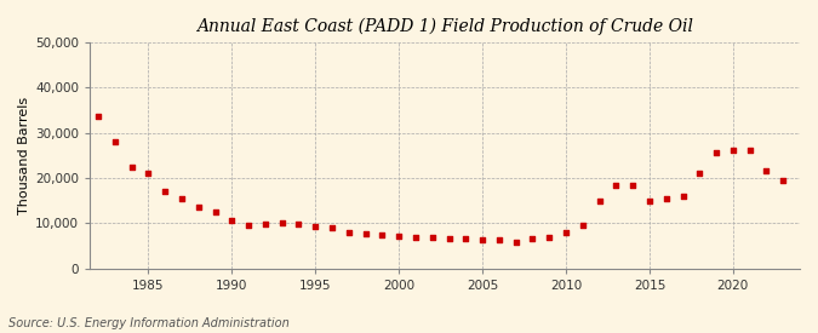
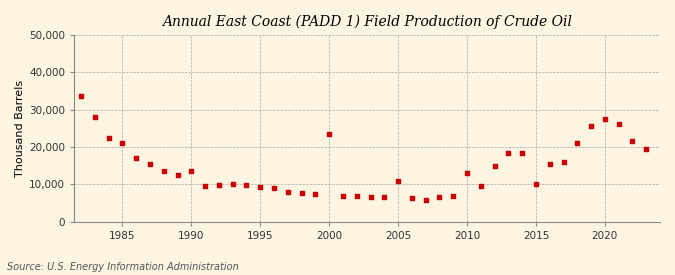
1990: 10,500 -> 13,500
2000: 7,200 -> 23,500
2005: 6,400 -> 11,000
2010: 8,000 -> 13,000
2015: 15,000 -> 10,000
2020: 26,000 -> 27,500
